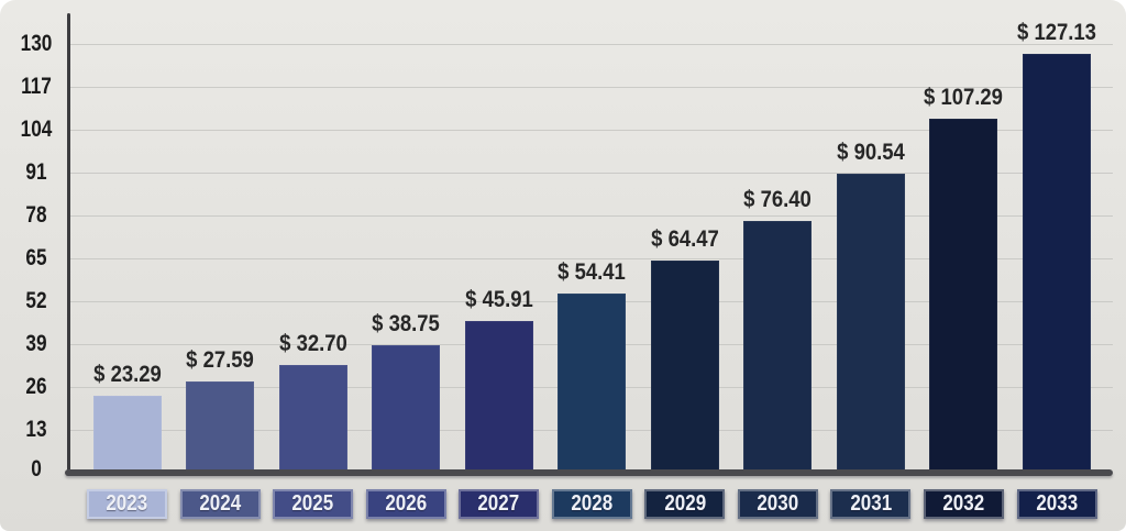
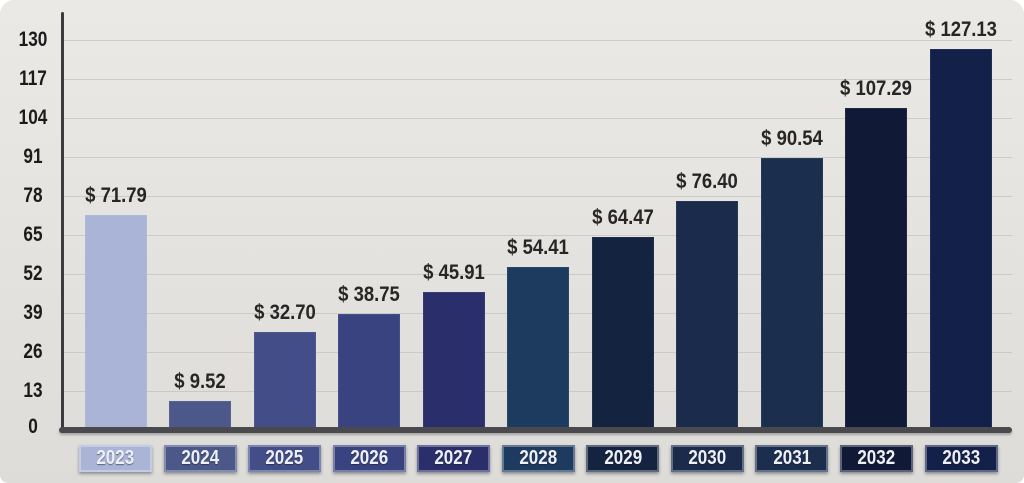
2023: 23.29 -> 71.79
2024: 27.59 -> 9.52
